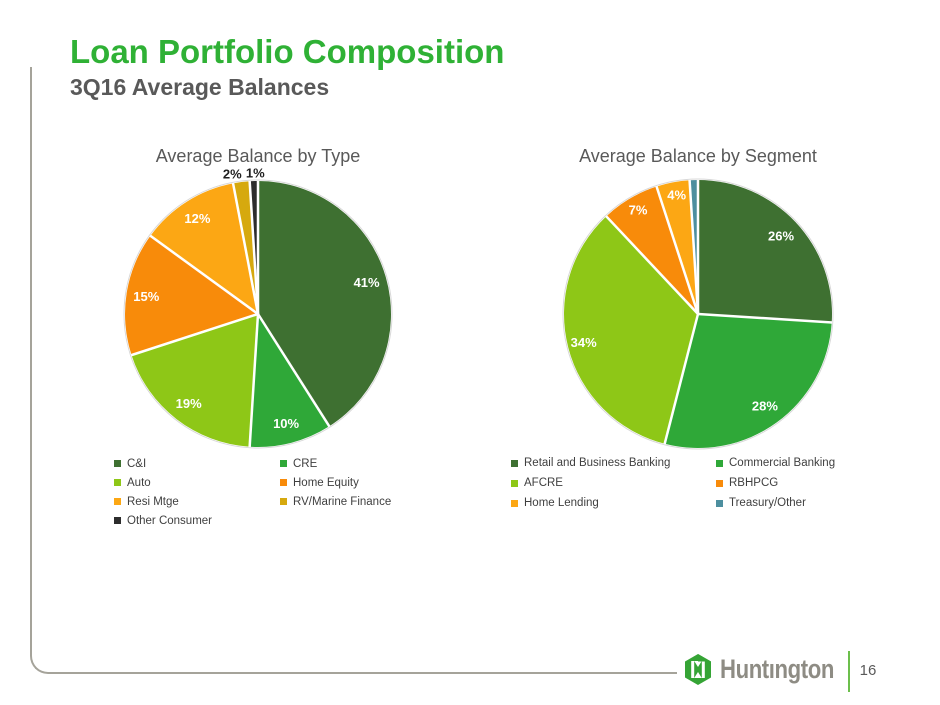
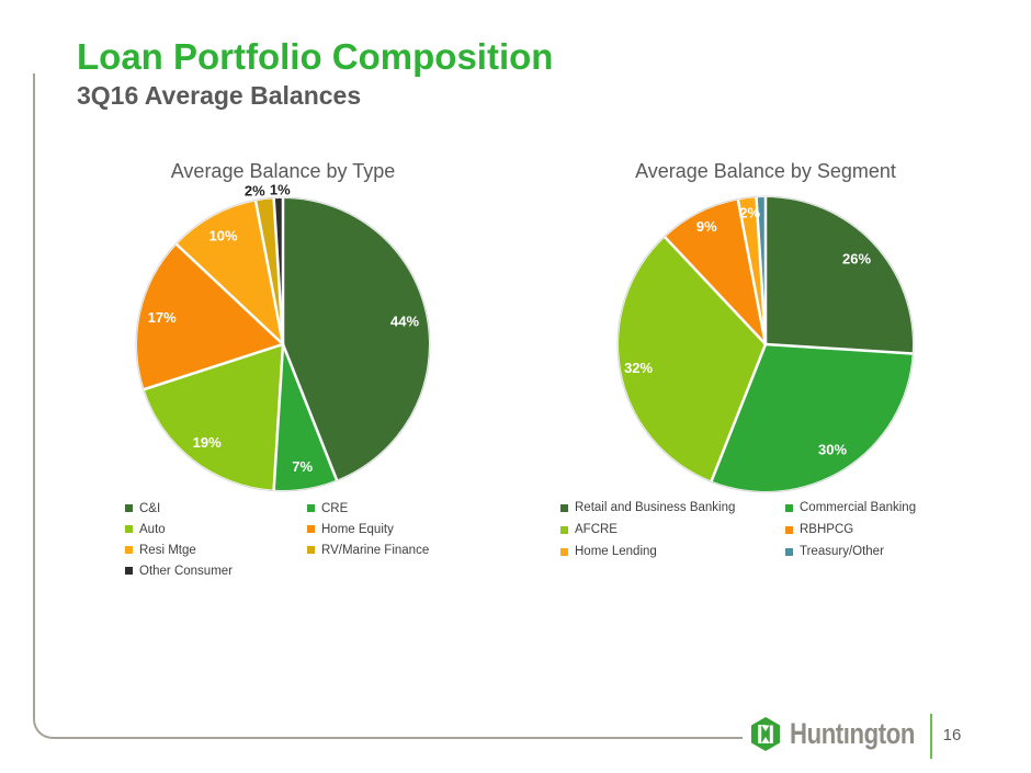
Average Balance by Type/C&I: 41% -> 44%
Average Balance by Type/CRE: 10% -> 7%
Average Balance by Type/Home Equity: 15% -> 17%
Average Balance by Type/Resi Mtge: 12% -> 10%
Average Balance by Segment/Commercial Banking: 28% -> 30%
Average Balance by Segment/AFCRE: 34% -> 32%
Average Balance by Segment/RBHPCG: 7% -> 9%
Average Balance by Segment/Home Lending: 4% -> 2%
